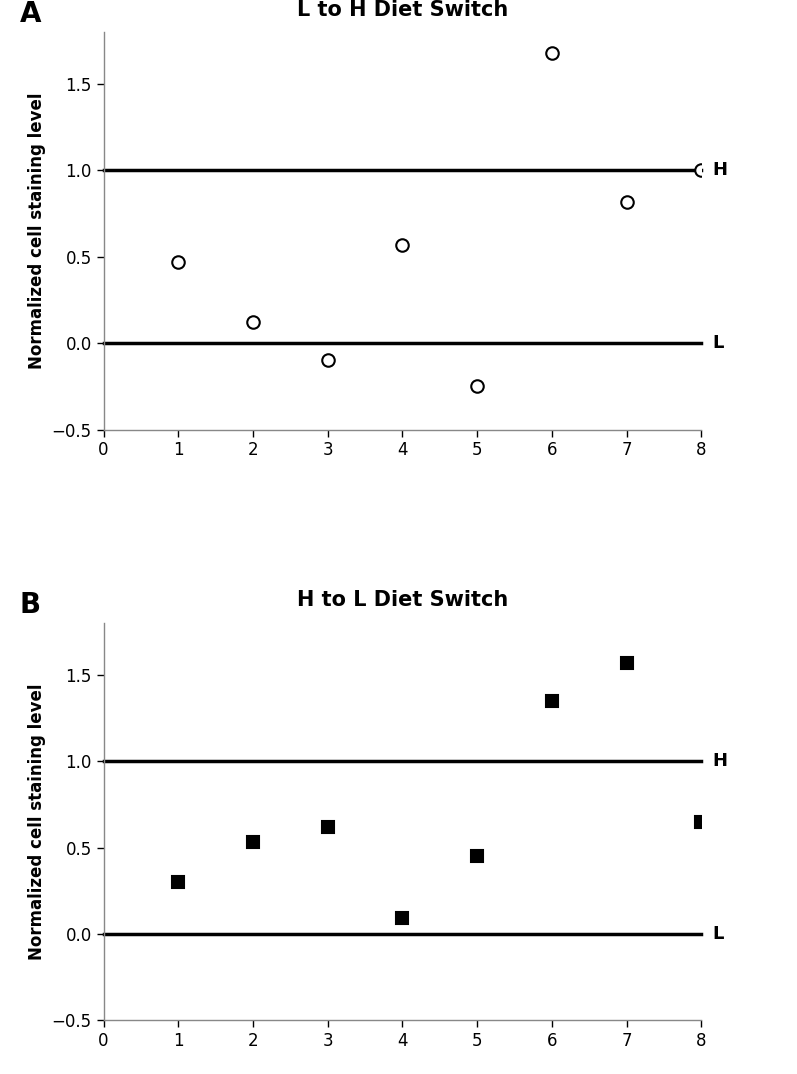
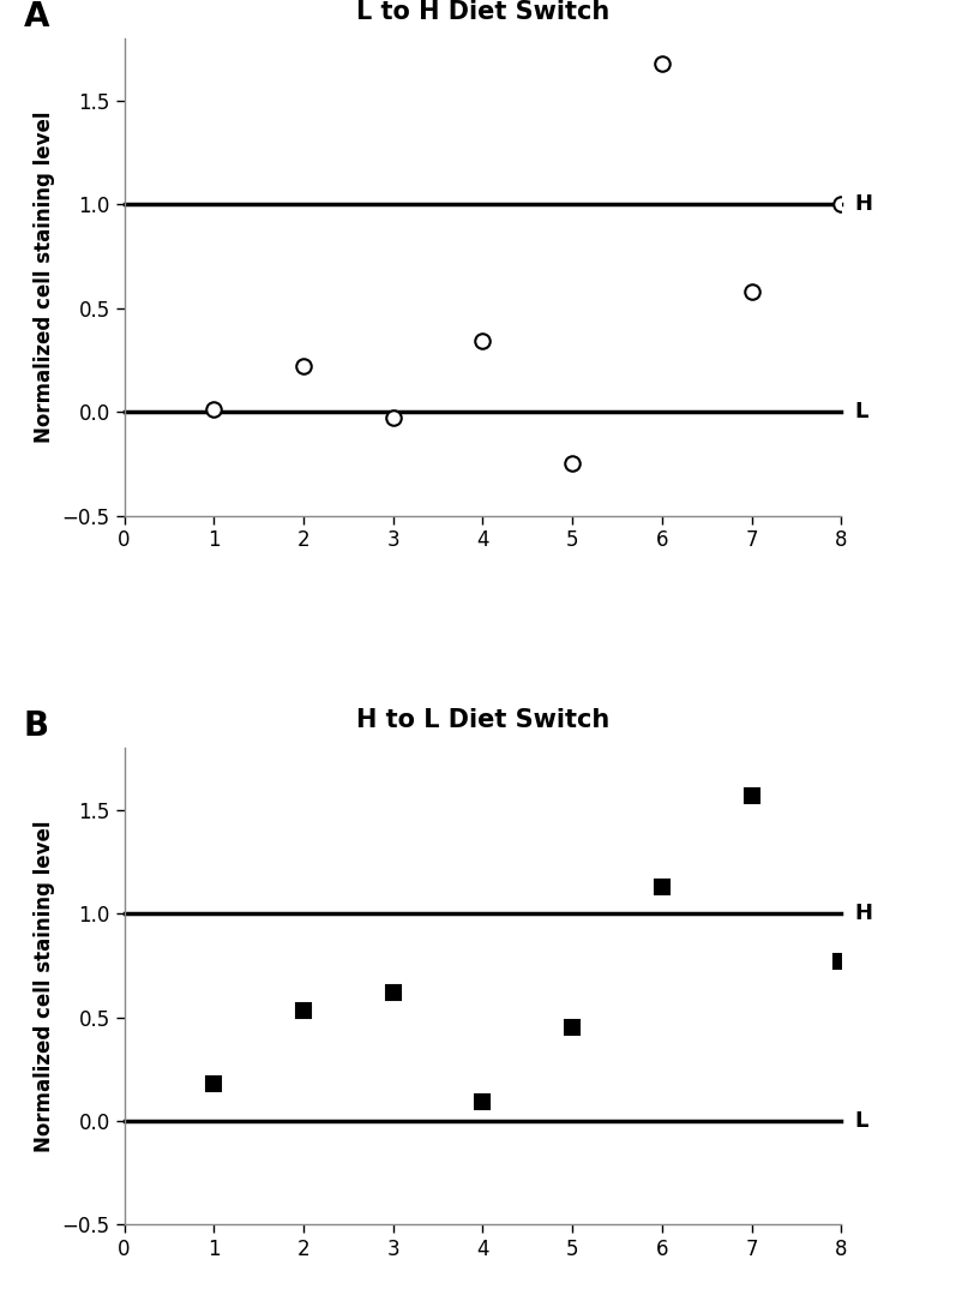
L to H Diet Switch/1: 0.47 -> 0.01
L to H Diet Switch/2: 0.12 -> 0.22
L to H Diet Switch/3: -0.10 -> -0.03
L to H Diet Switch/4: 0.57 -> 0.34
L to H Diet Switch/7: 0.82 -> 0.58
H to L Diet Switch/1: 0.30 -> 0.18
H to L Diet Switch/6: 1.35 -> 1.13
H to L Diet Switch/8: 0.65 -> 0.77
